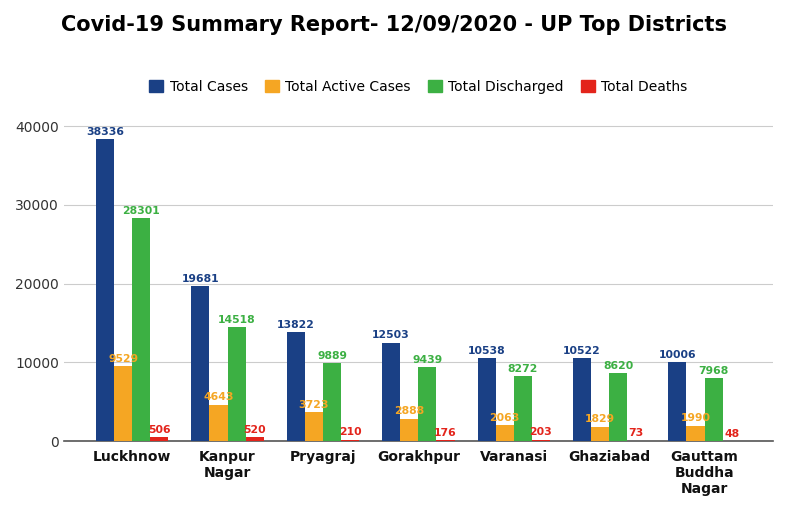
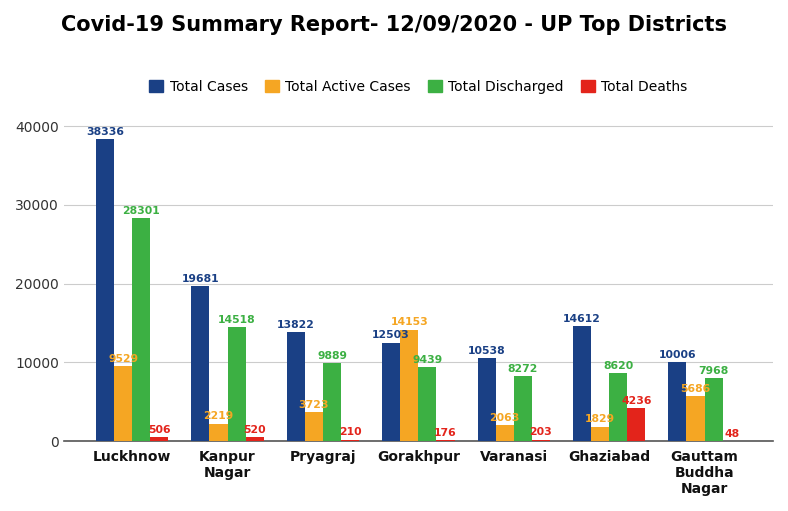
Total Active Cases/Kanpur Nagar: 4643 -> 2219
Total Active Cases/Gorakhpur: 2888 -> 14153
Total Cases/Ghaziabad: 10522 -> 14612
Total Deaths/Ghaziabad: 73 -> 4236
Total Active Cases/Gauttam Buddha Nagar: 1990 -> 5686
